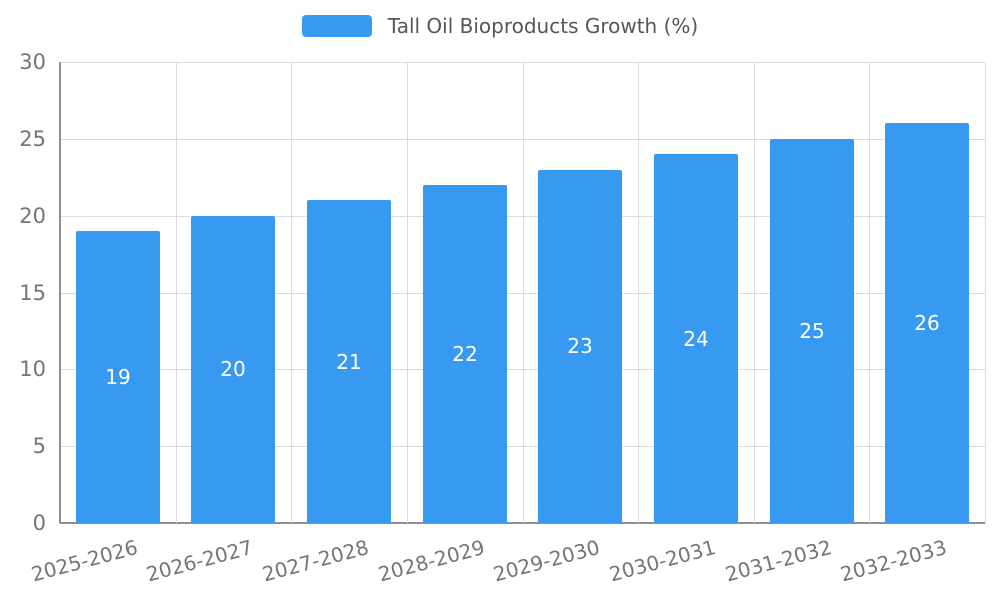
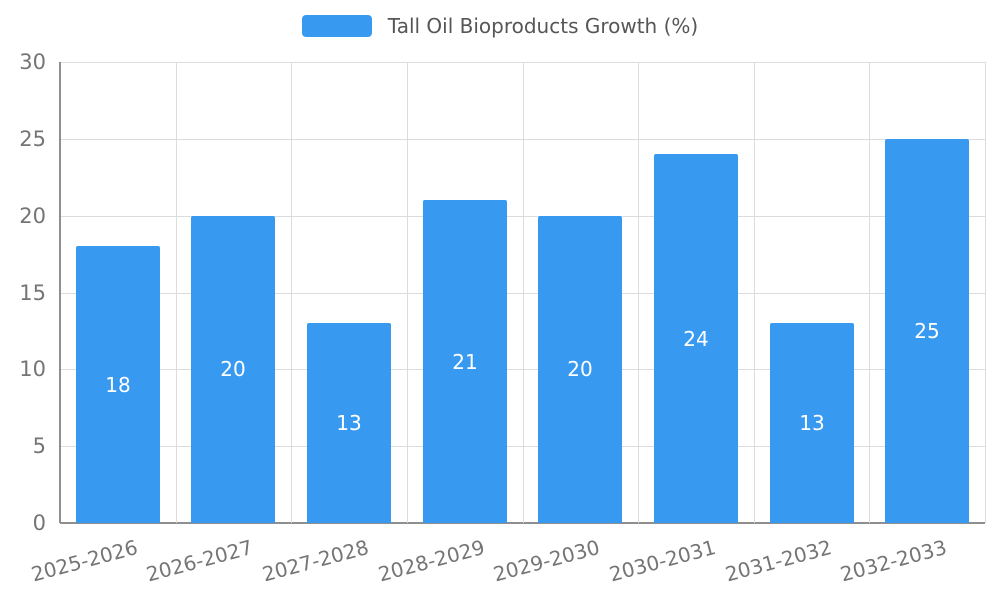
2025-2026: 19 -> 18
2027-2028: 21 -> 13
2028-2029: 22 -> 21
2029-2030: 23 -> 20
2031-2032: 25 -> 13
2032-2033: 26 -> 25
